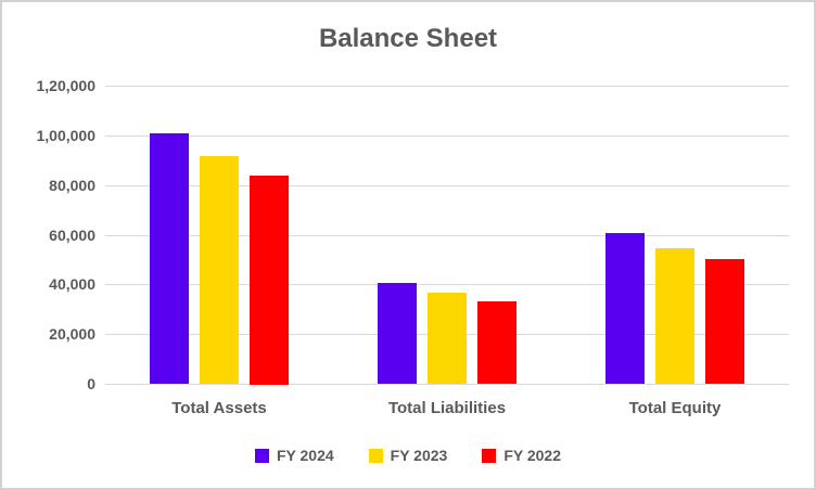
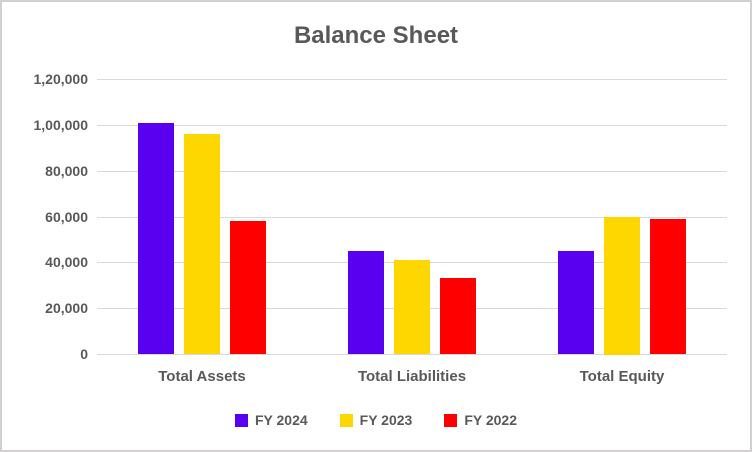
FY 2023/Total Assets: 92000 -> 96000
FY 2022/Total Assets: 84000 -> 58000
FY 2024/Total Liabilities: 40000 -> 45000
FY 2023/Total Liabilities: 36000 -> 41000
FY 2024/Total Equity: 60000 -> 45000
FY 2023/Total Equity: 54000 -> 60000
FY 2022/Total Equity: 50000 -> 59000
